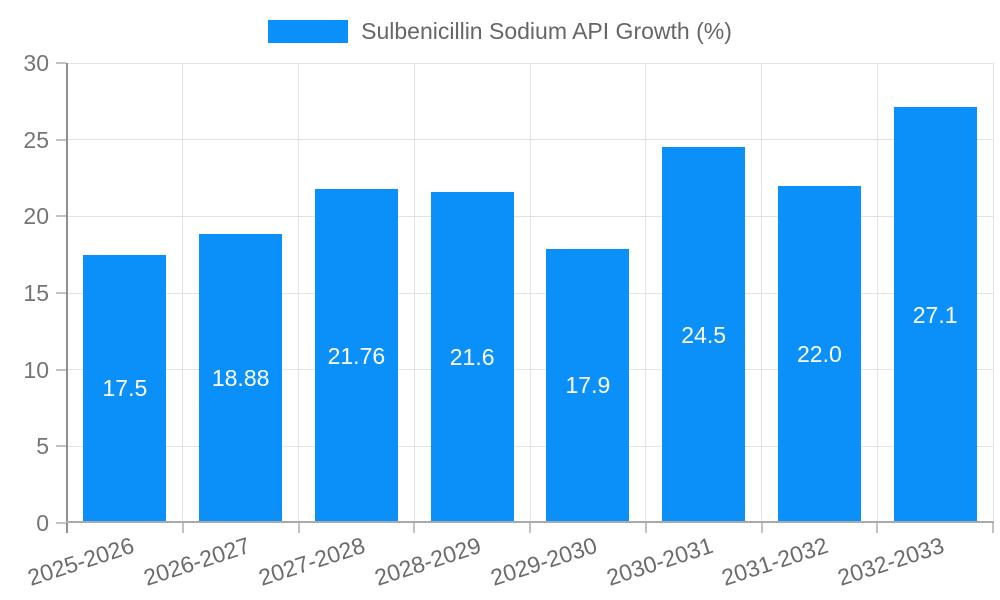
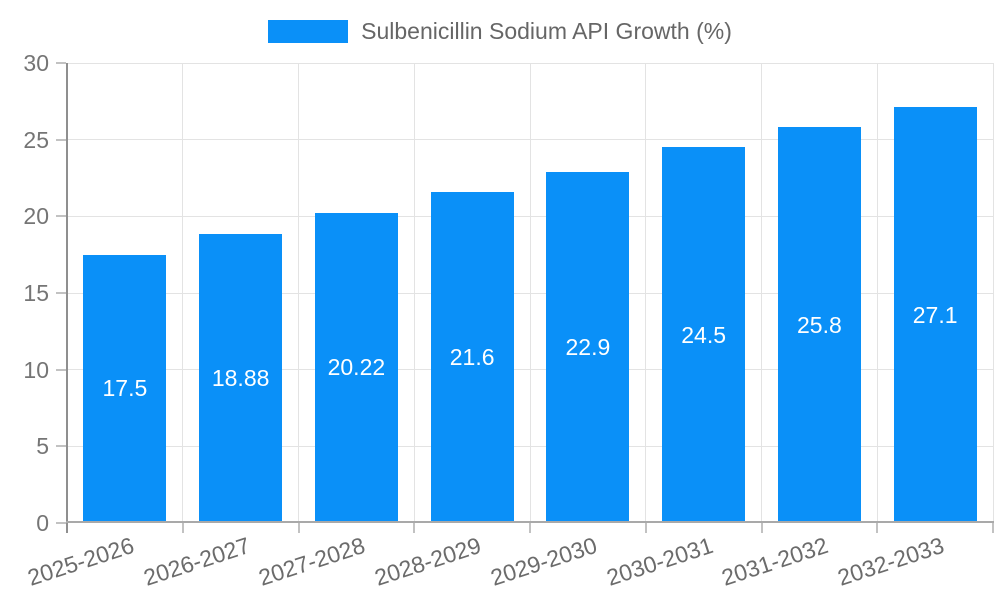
2027-2028: 21.76 -> 20.22
2029-2030: 17.9 -> 22.9
2031-2032: 22.0 -> 25.8
